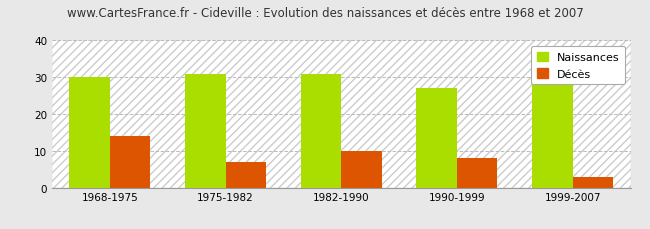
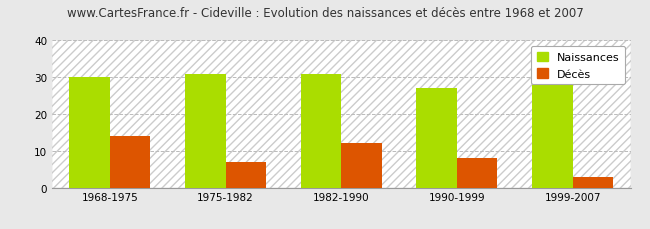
Décès/1982-1990: 10 -> 12
